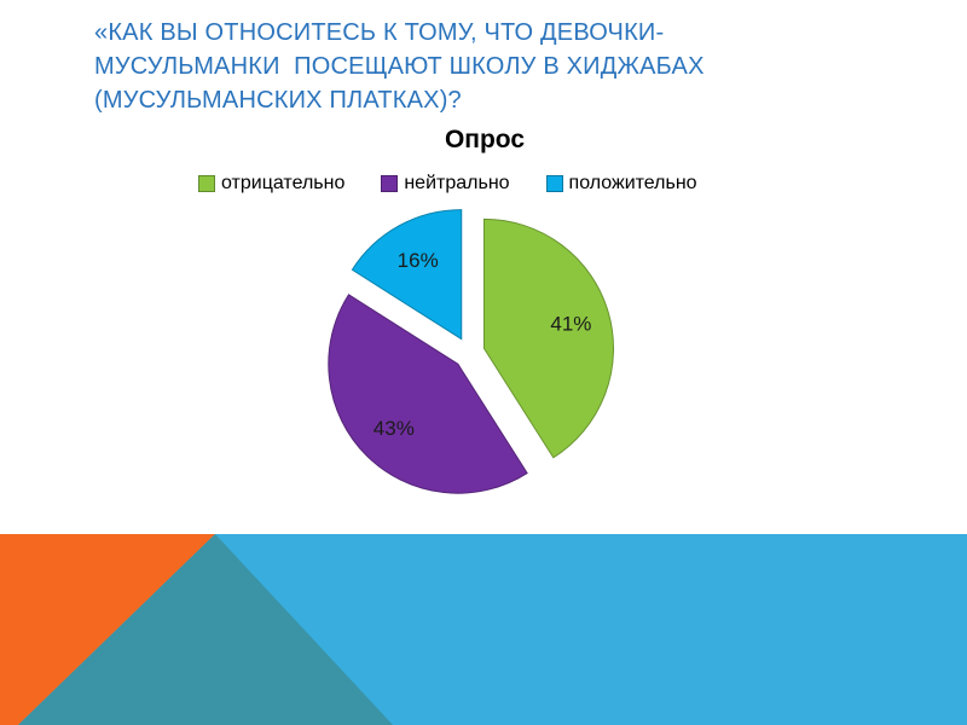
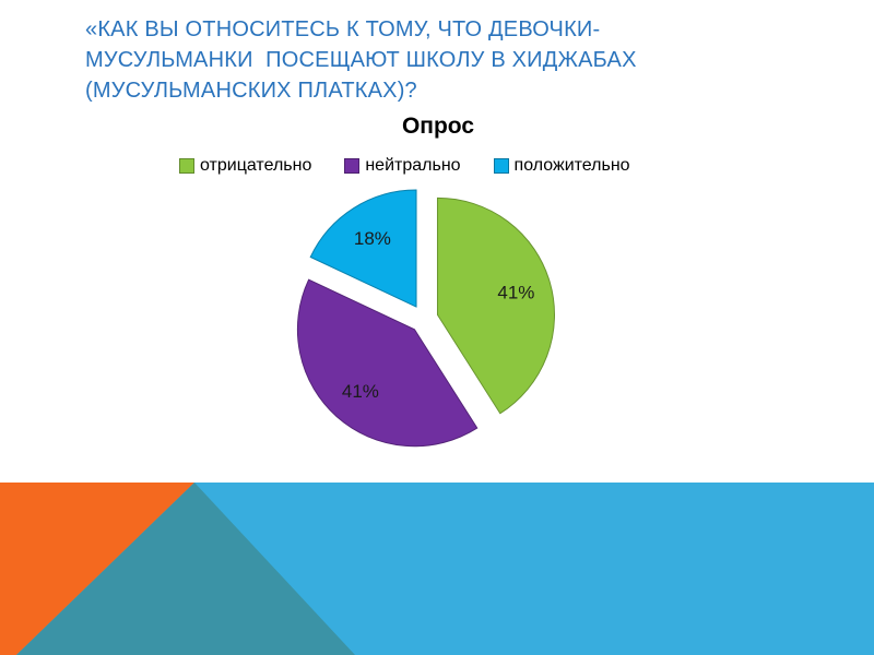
нейтрально: 43% -> 41%
положительно: 16% -> 18%
